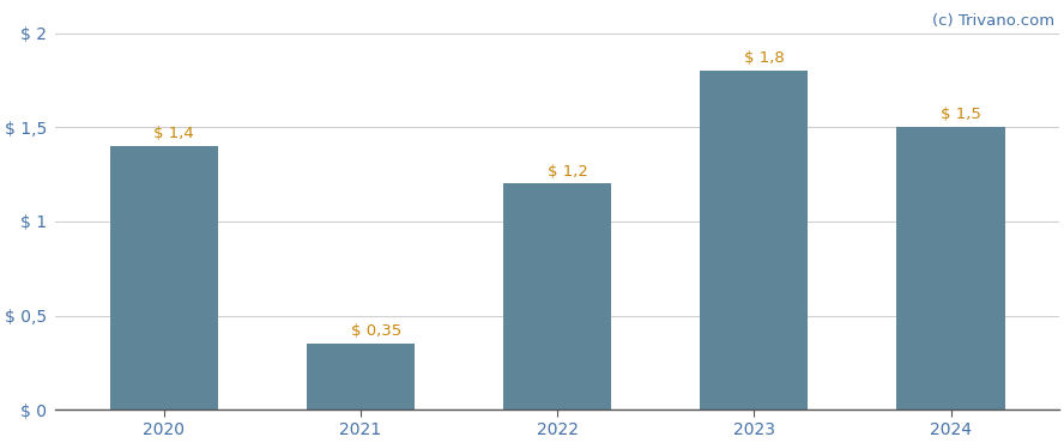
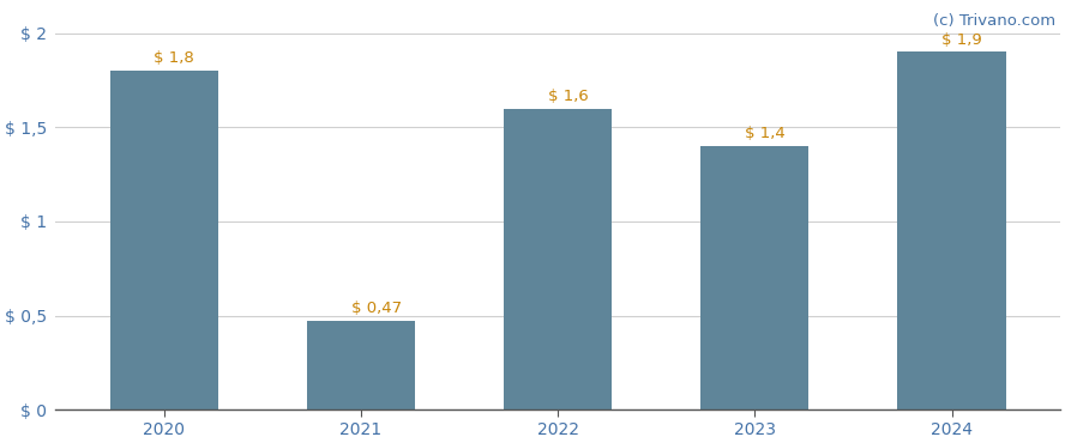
2020: 1,4 -> 1,8
2021: 0,35 -> 0,47
2022: 1,2 -> 1,6
2023: 1,8 -> 1,4
2024: 1,5 -> 1,9
